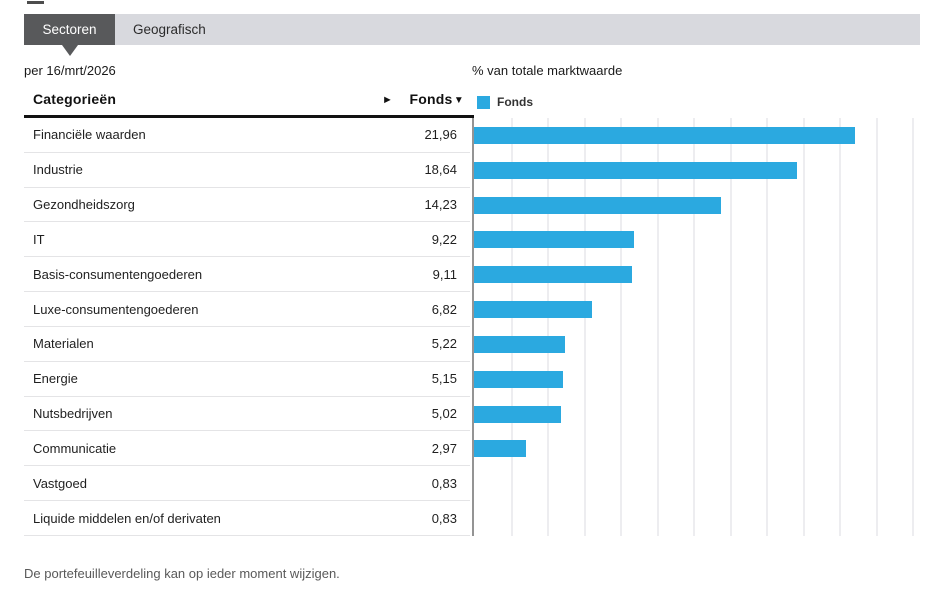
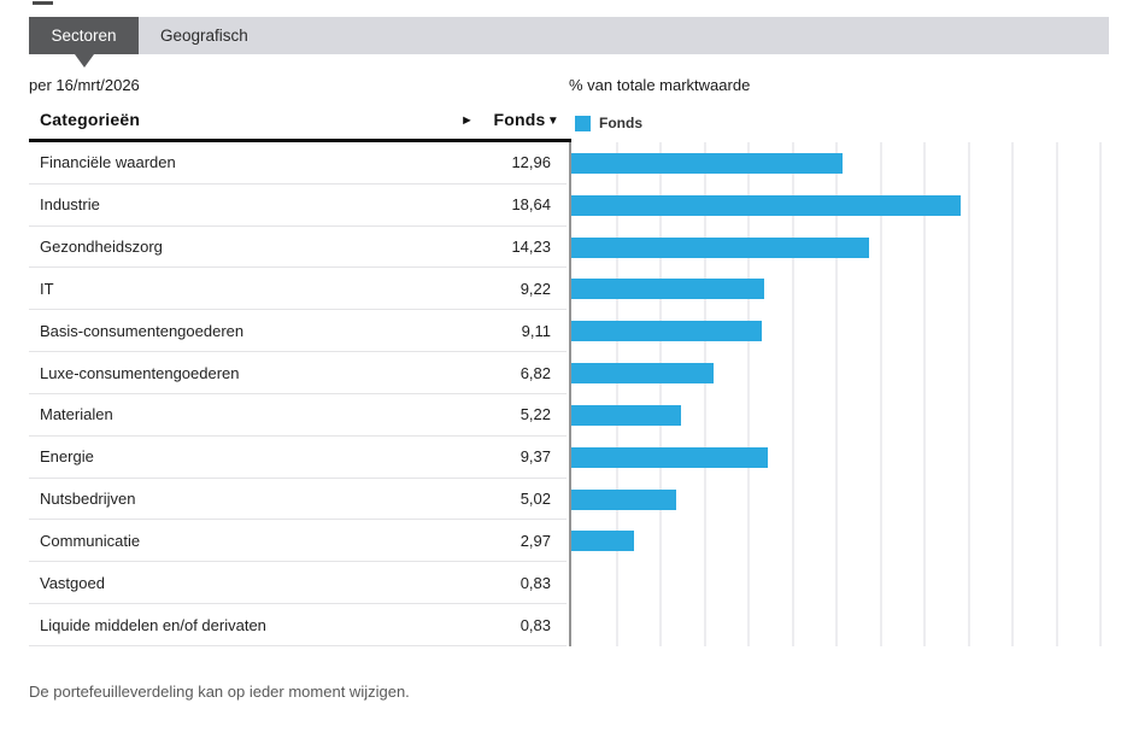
Financiële waarden: 21,96 -> 12,96
Energie: 5,15 -> 9,37
